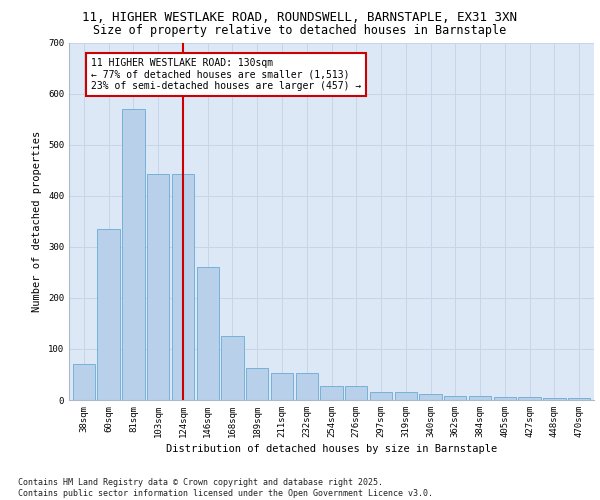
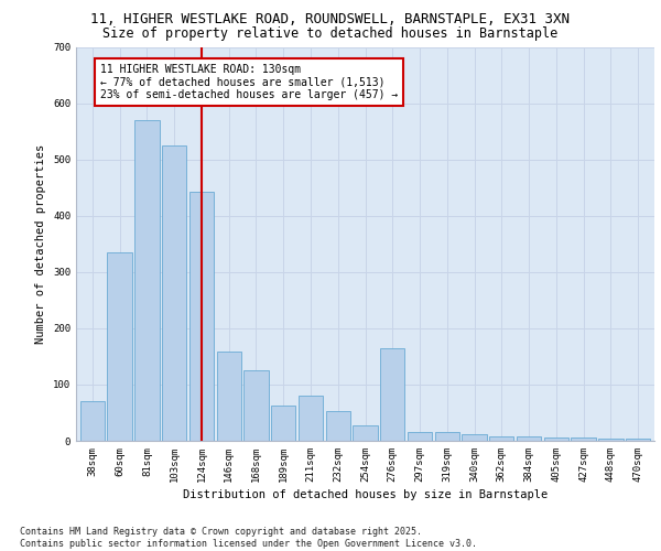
103sqm: 443 -> 524
146sqm: 260 -> 158
211sqm: 52 -> 80
276sqm: 28 -> 164
